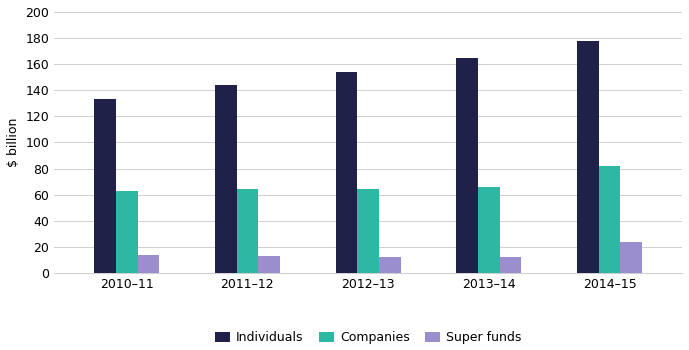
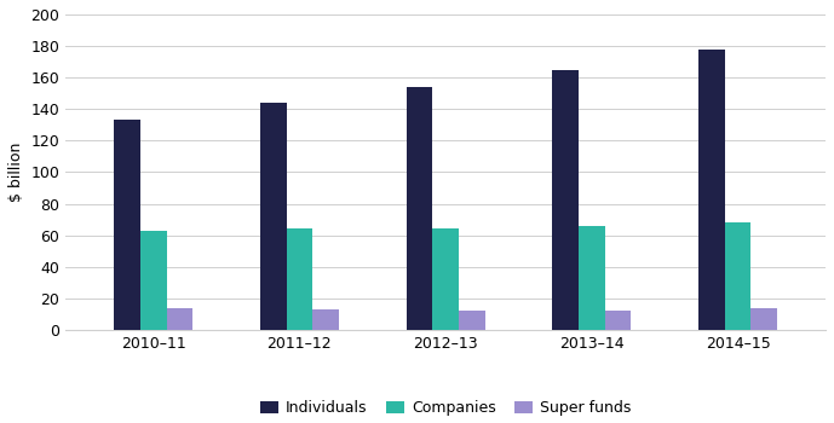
Companies/2014–15: 82 -> 68
Super funds/2014–15: 24 -> 14
